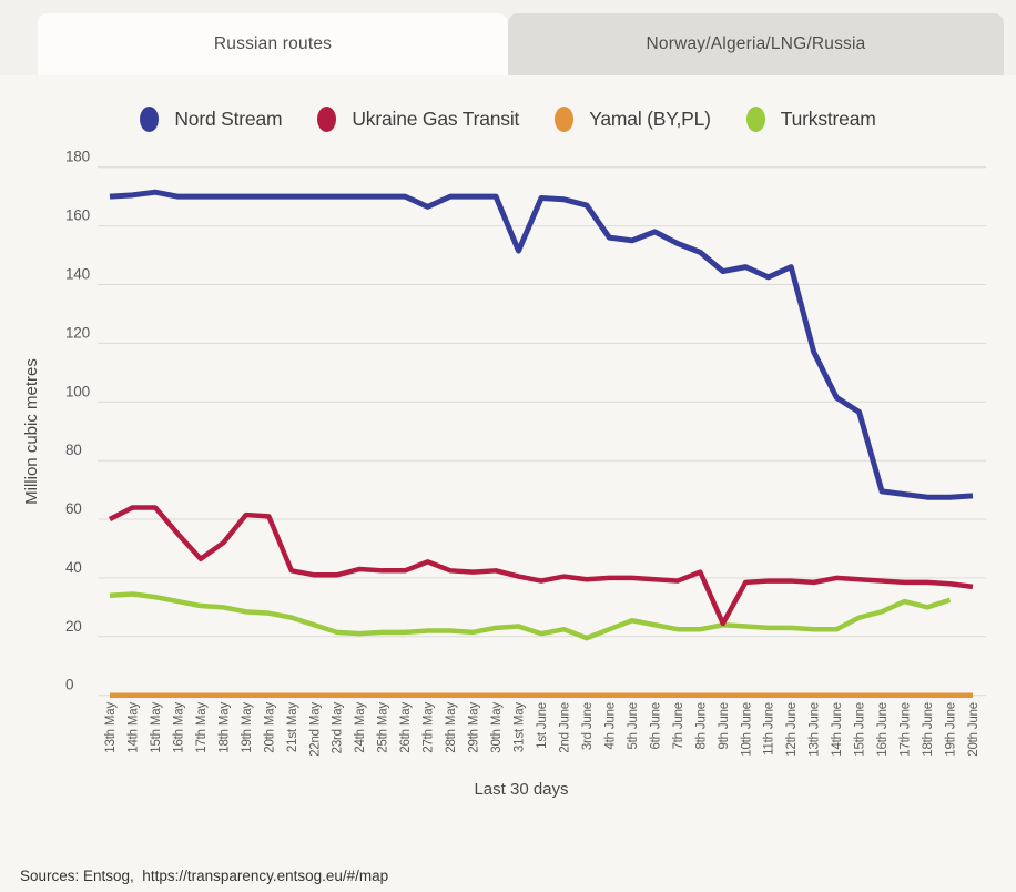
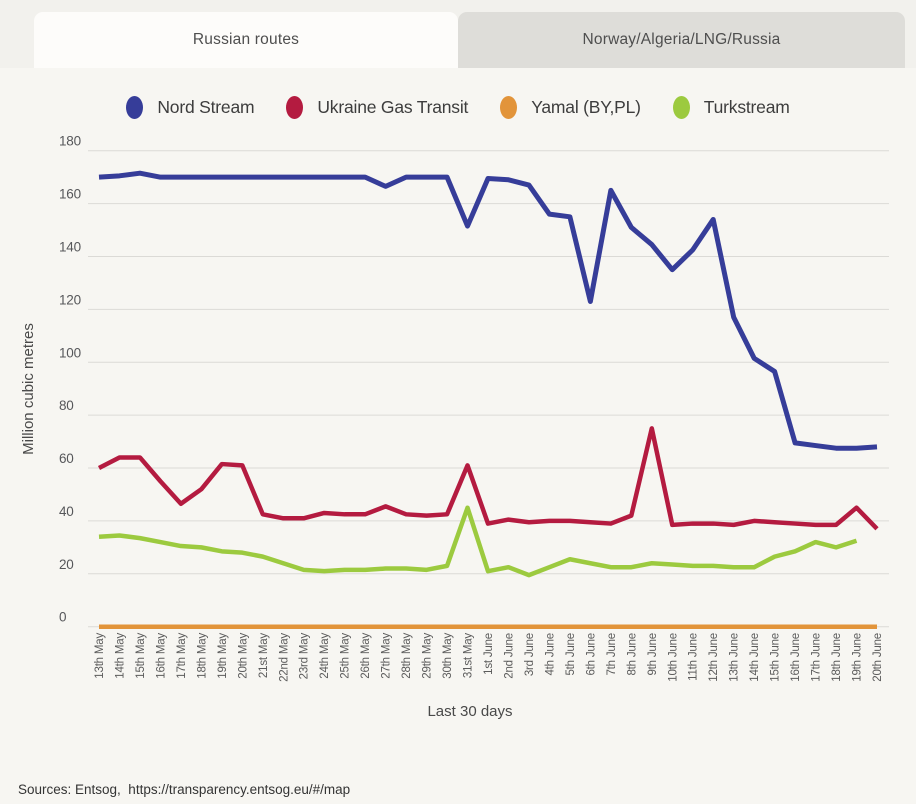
Ukraine Gas Transit/31st May: 40 -> 61
Turkstream/31st May: 24 -> 45
Nord Stream/6th June: 158 -> 123
Nord Stream/7th June: 154 -> 165
Ukraine Gas Transit/9th June: 24 -> 75
Nord Stream/10th June: 146 -> 135
Nord Stream/12th June: 146 -> 154
Ukraine Gas Transit/19th June: 38 -> 45
